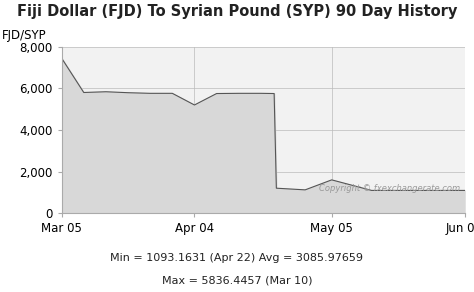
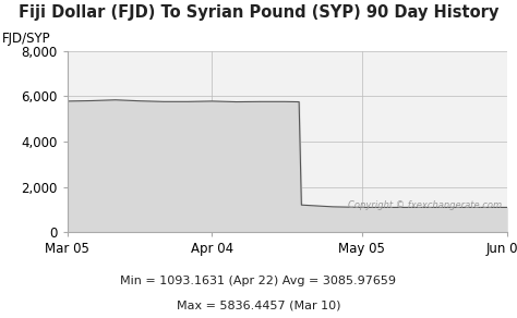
Mar 05: 7,450 -> 5,780
Apr 04: 5,200 -> 5,780
May 05: 1,600 -> 1,090
